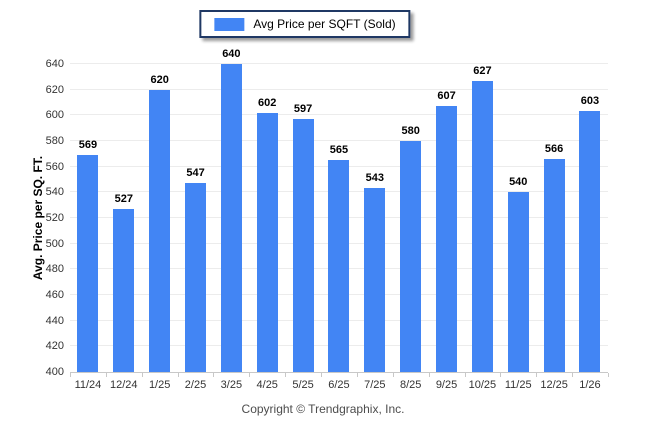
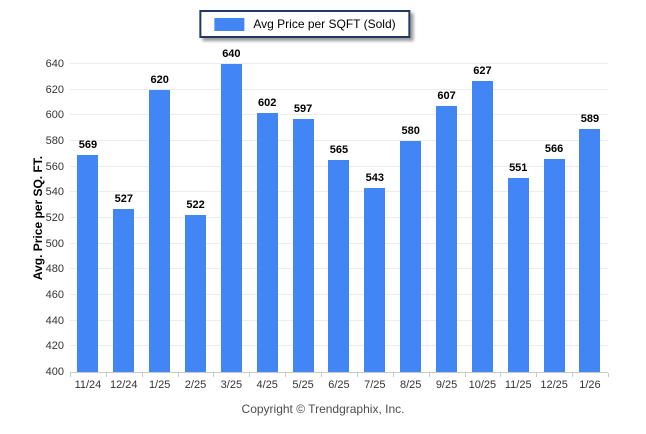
2/25: 547 -> 522
11/25: 540 -> 551
1/26: 603 -> 589
